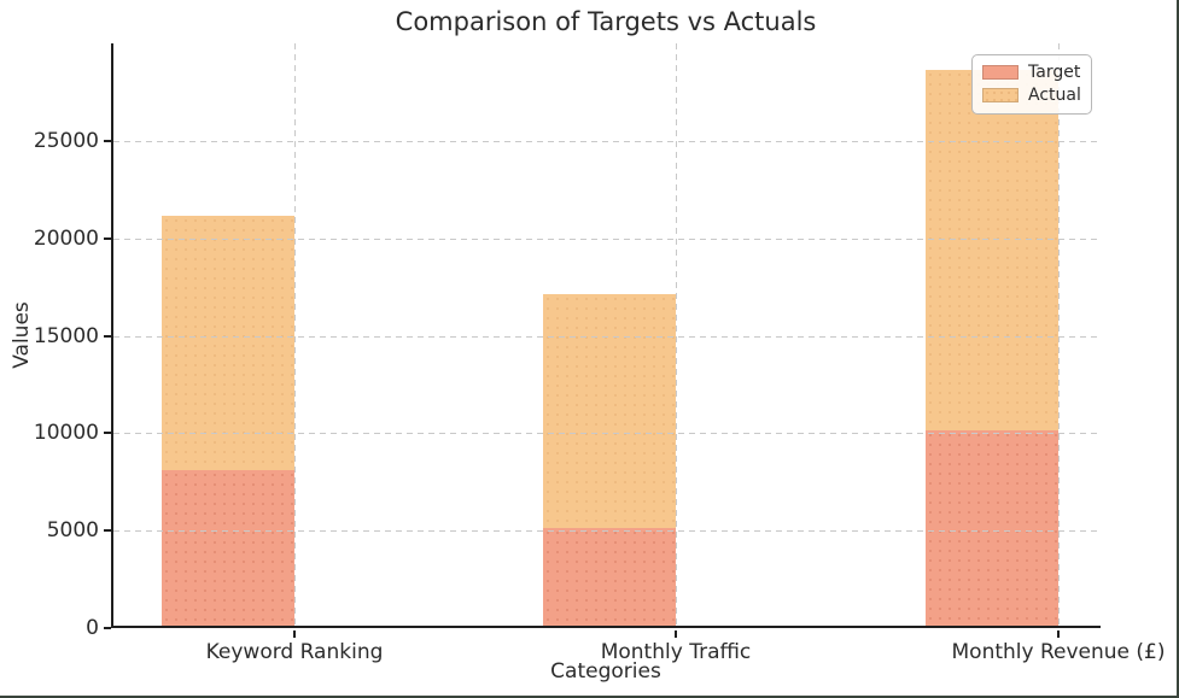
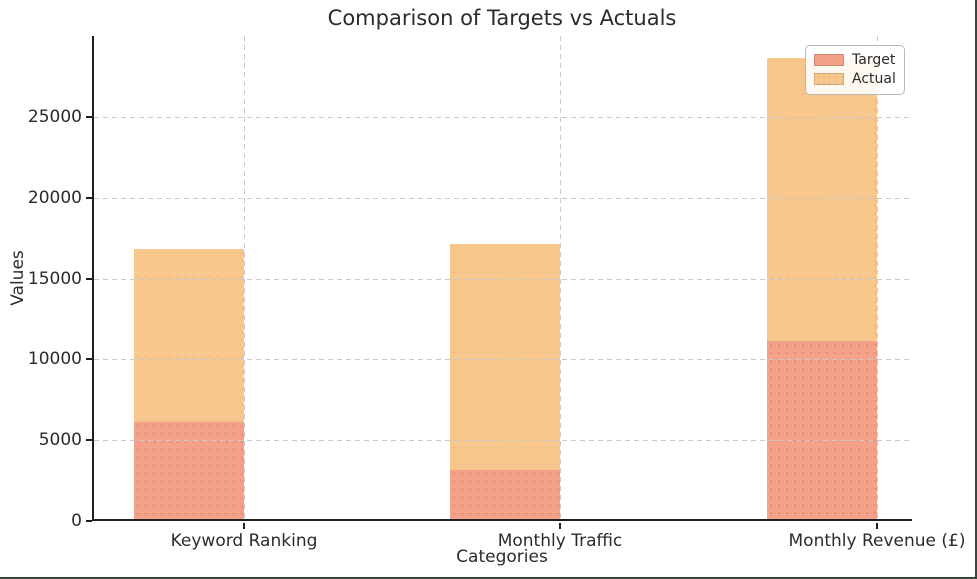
Target/Keyword Ranking: 8000 -> 6000
Actual/Keyword Ranking: 21000 -> 16700
Target/Monthly Traffic: 5000 -> 3000
Target/Monthly Revenue (£): 10000 -> 11000
